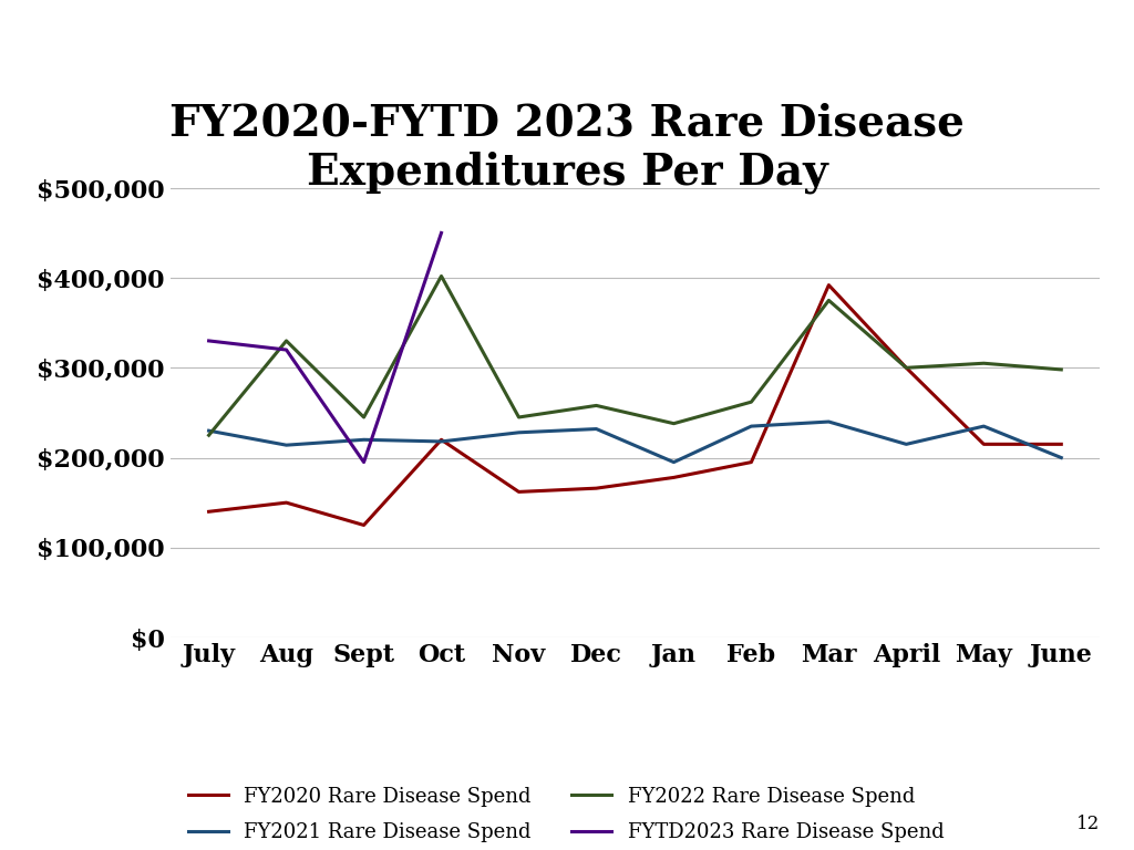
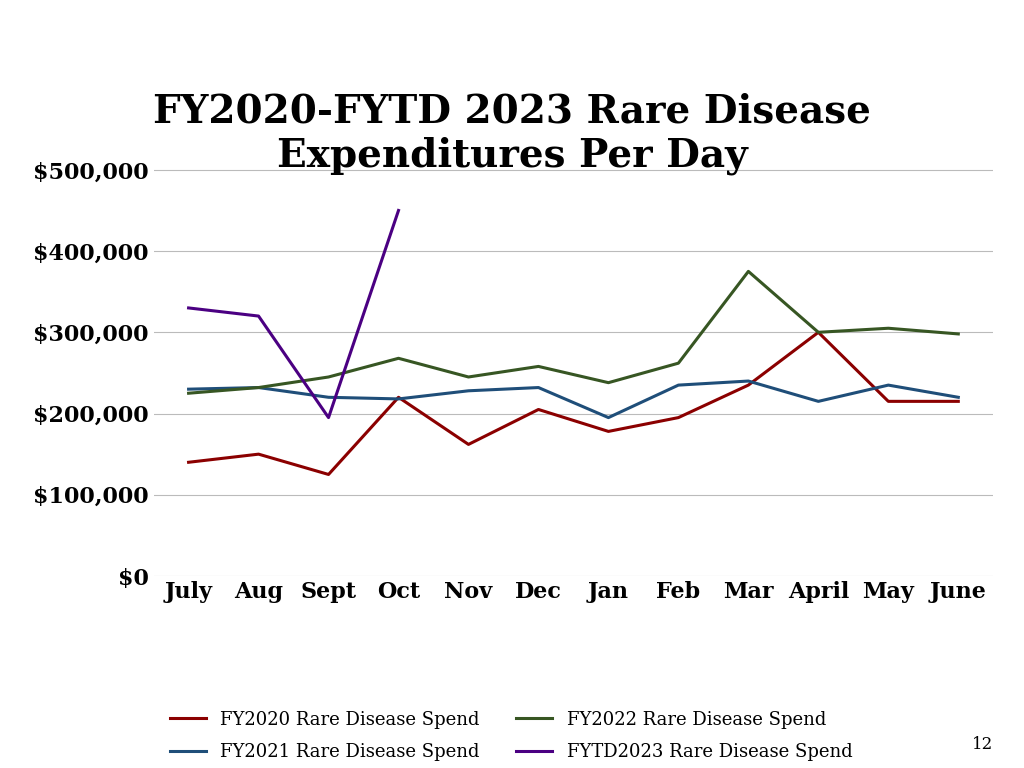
FY2021 Rare Disease Spend/Aug: $214,000 -> $232,000
FY2022 Rare Disease Spend/Aug: $330,000 -> $232,000
FY2022 Rare Disease Spend/Oct: $402,000 -> $268,000
FY2020 Rare Disease Spend/Dec: $166,000 -> $205,000
FY2020 Rare Disease Spend/Mar: $392,000 -> $235,000
FY2021 Rare Disease Spend/June: $200,000 -> $220,000
